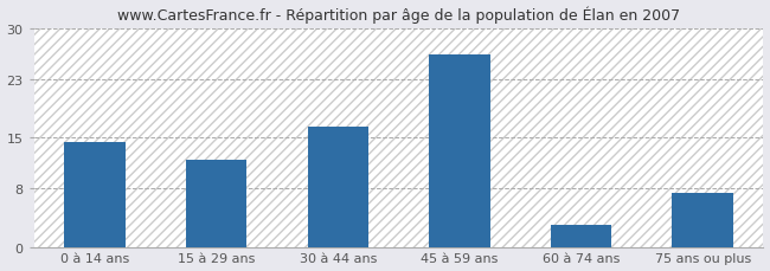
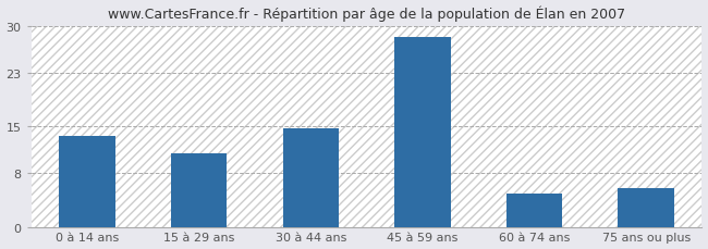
0 à 14 ans: 14.5 -> 13.6
15 à 29 ans: 12.0 -> 11.0
30 à 44 ans: 16.5 -> 14.8
45 à 59 ans: 26.5 -> 28.4
60 à 74 ans: 3.0 -> 5.0
75 ans ou plus: 7.5 -> 5.8
